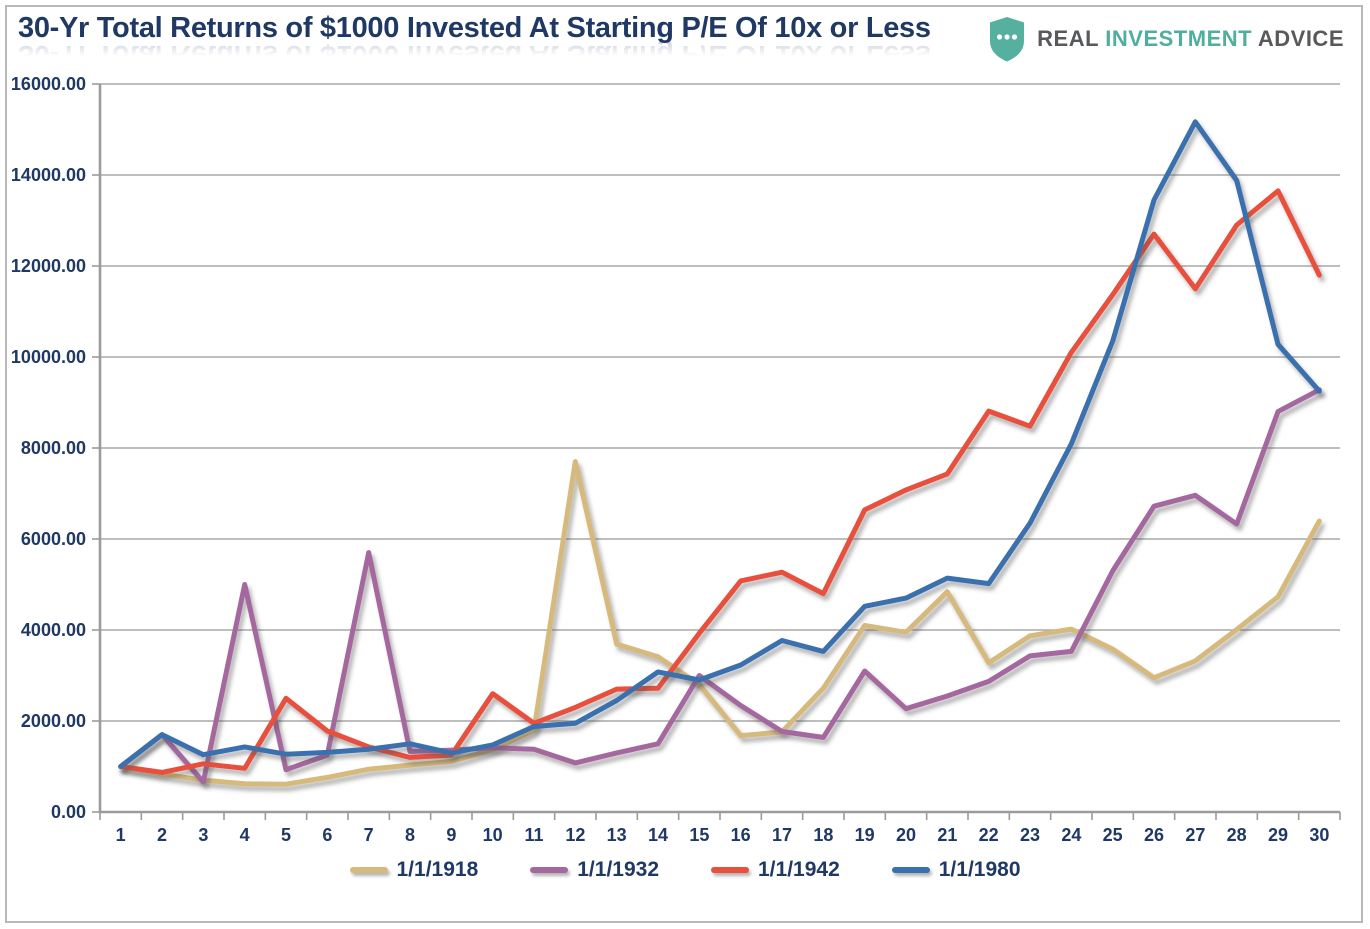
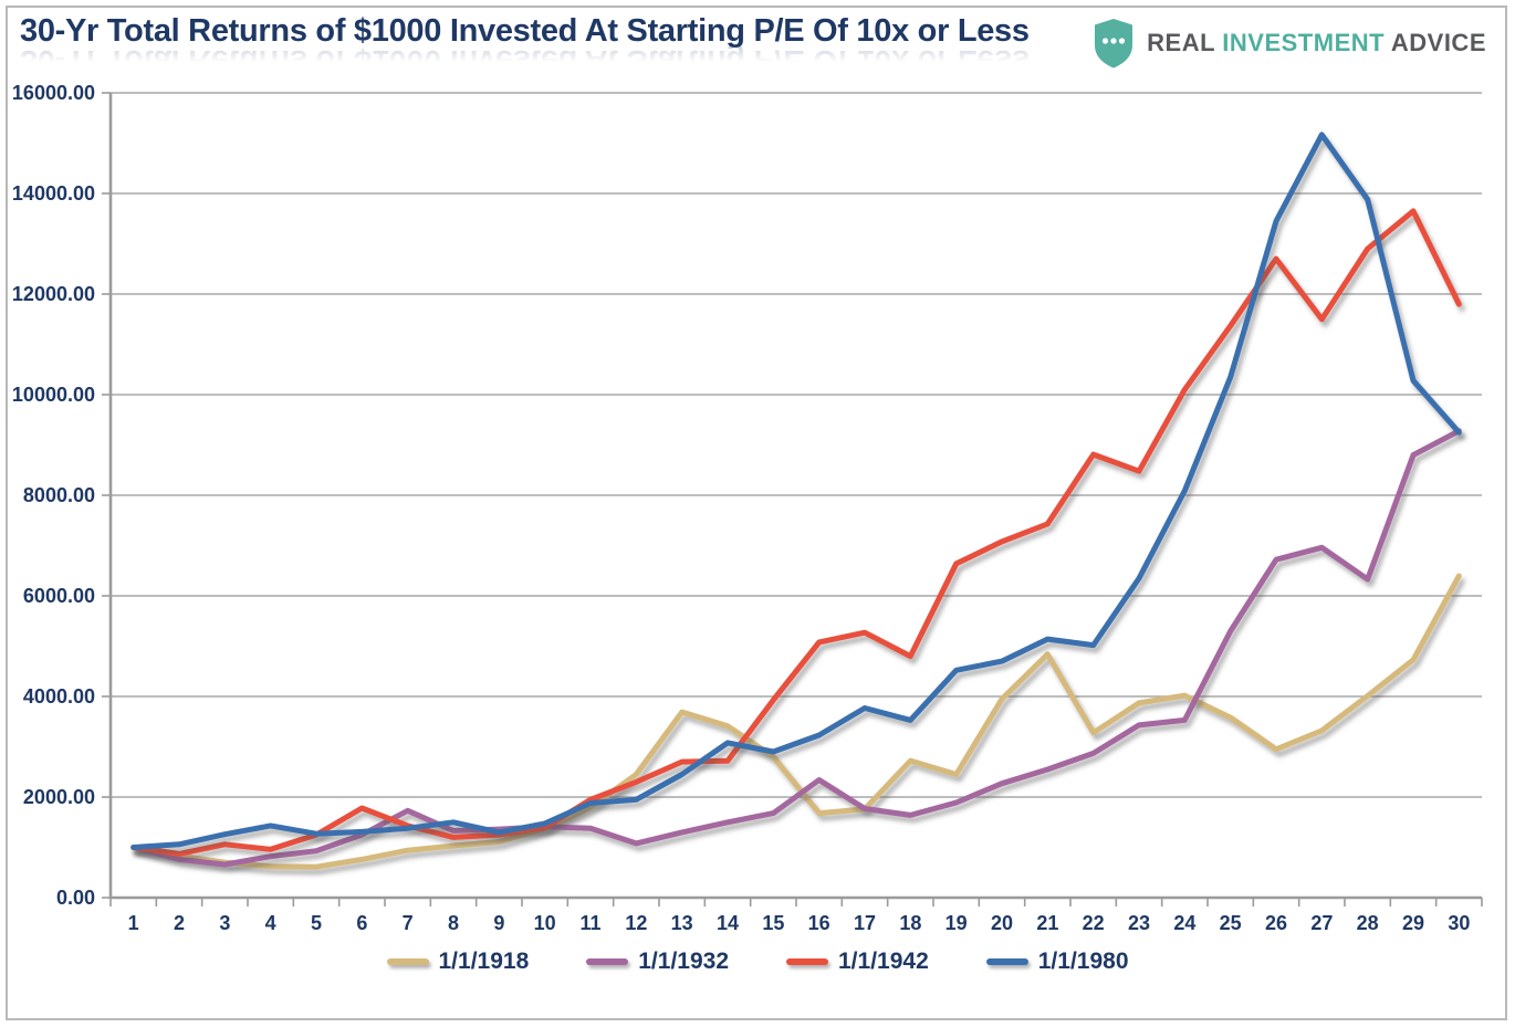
1/1/1932/2: 1700 -> 800
1/1/1980/2: 1700 -> 1100
1/1/1932/4: 5000 -> 800
1/1/1942/5: 2500 -> 1200
1/1/1932/7: 5700 -> 1700
1/1/1942/10: 2600 -> 1400
1/1/1918/12: 7700 -> 2400
1/1/1932/15: 3000 -> 1700
1/1/1918/19: 4100 -> 2400
1/1/1932/19: 3100 -> 1900
